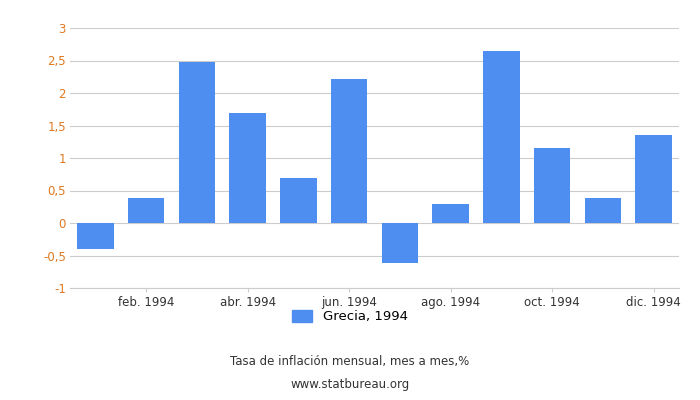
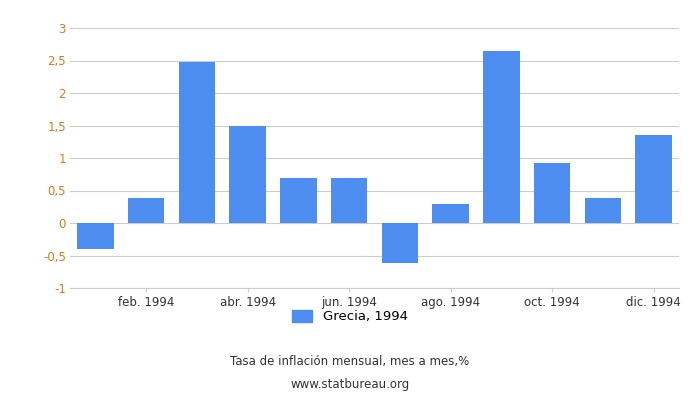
abr. 1994: 1,70 -> 1,50
jun. 1994: 2,22 -> 0,69
oct. 1994: 1,16 -> 0,93
